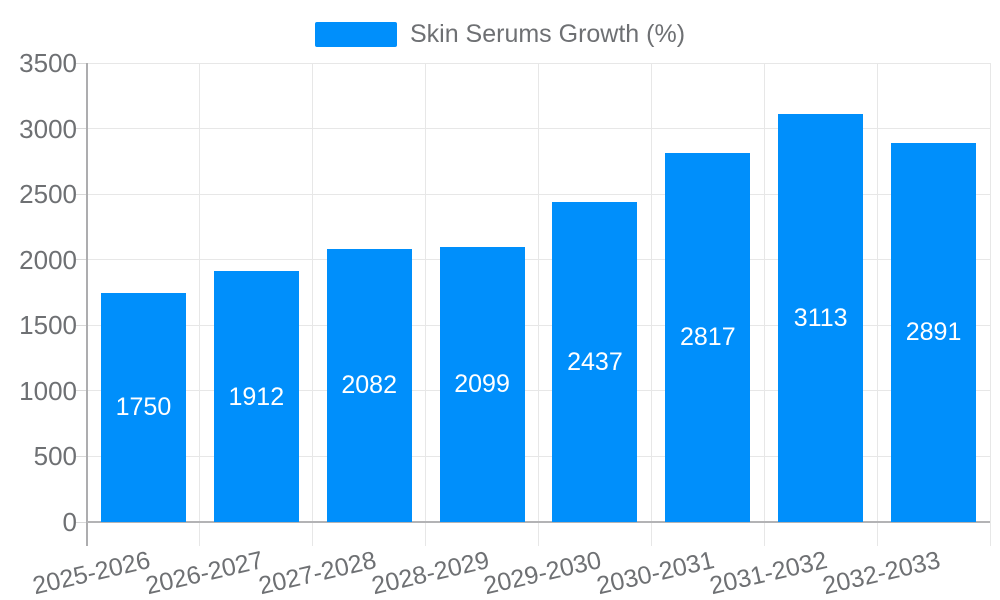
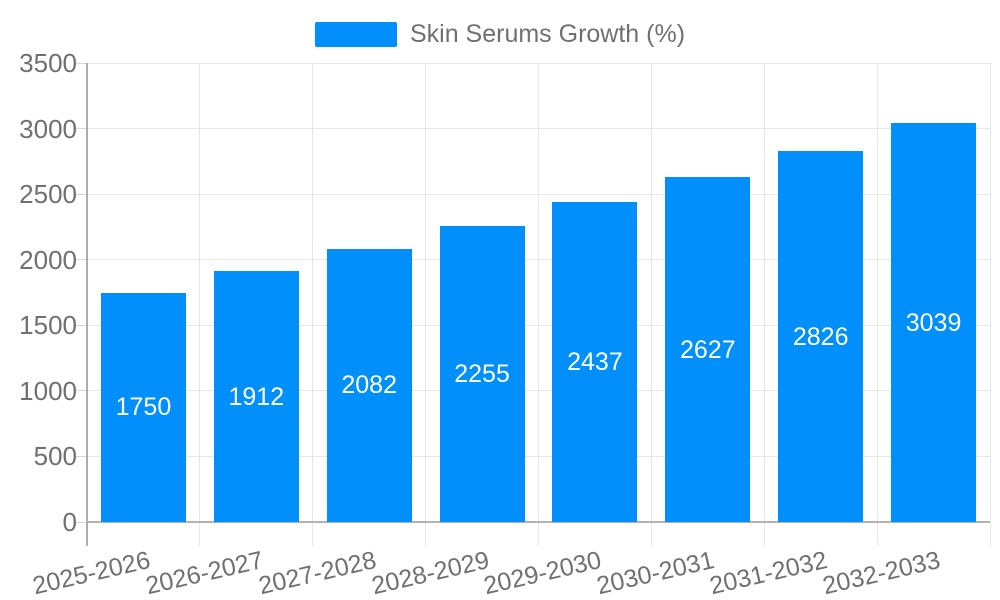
2028-2029: 2099 -> 2255
2030-2031: 2817 -> 2627
2031-2032: 3113 -> 2826
2032-2033: 2891 -> 3039
